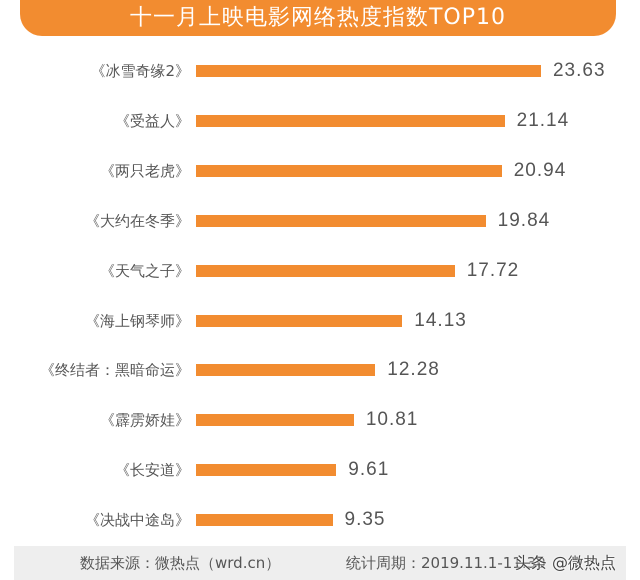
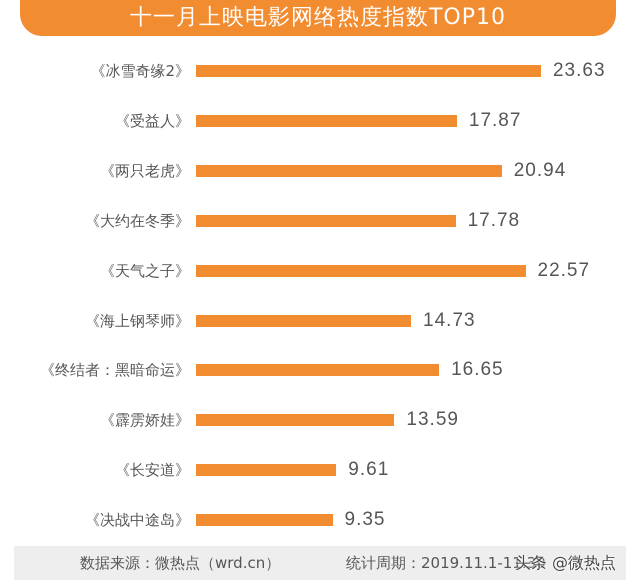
《受益人》: 21.14 -> 17.87
《大约在冬季》: 19.84 -> 17.78
《天气之子》: 17.72 -> 22.57
《海上钢琴师》: 14.13 -> 14.73
《终结者：黑暗命运》: 12.28 -> 16.65
《霹雳娇娃》: 10.81 -> 13.59
